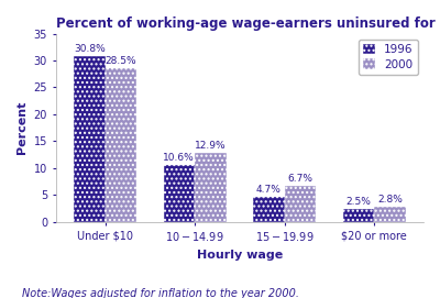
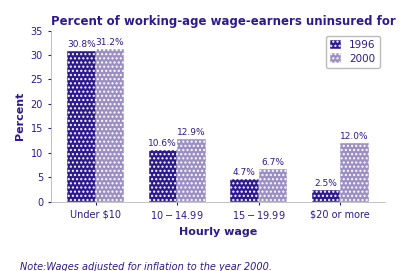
2000/Under $10: 28.5% -> 31.2%
2000/$20 or more: 2.8% -> 12.0%
